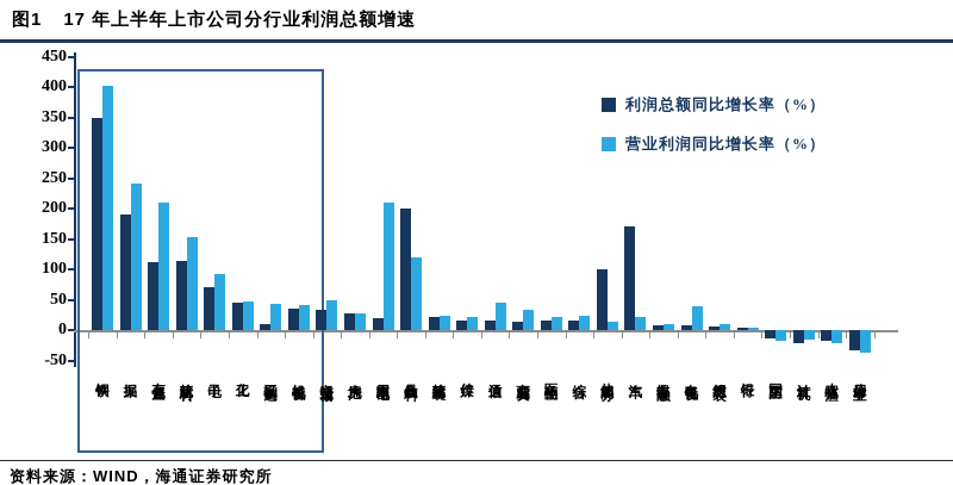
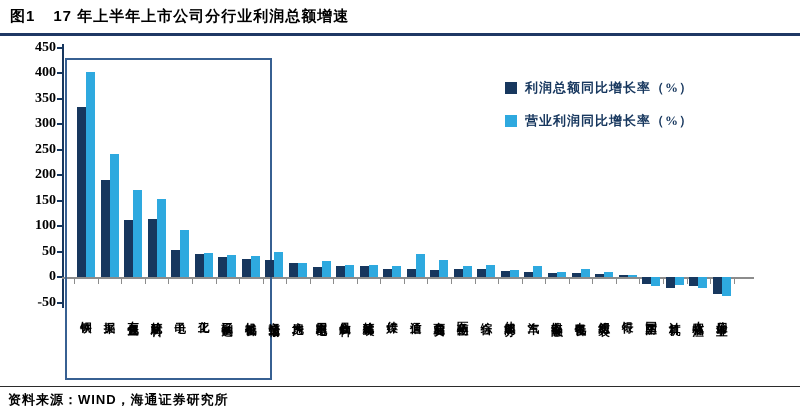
利润总额同比增长率（%）/钢铁: 350 -> 330
营业利润同比增长率（%）/有色金属: 210 -> 170
利润总额同比增长率（%）/电子: 70 -> 50
利润总额同比增长率（%）/轻工制造: 10 -> 40
营业利润同比增长率（%）/家用电器: 210 -> 30
利润总额同比增长率（%）/食品饮料: 200 -> 20
营业利润同比增长率（%）/食品饮料: 120 -> 20
利润总额同比增长率（%）/休闲服务: 100 -> 10
利润总额同比增长率（%）/汽车: 170 -> 10
营业利润同比增长率（%）/电气设备: 40 -> 20
